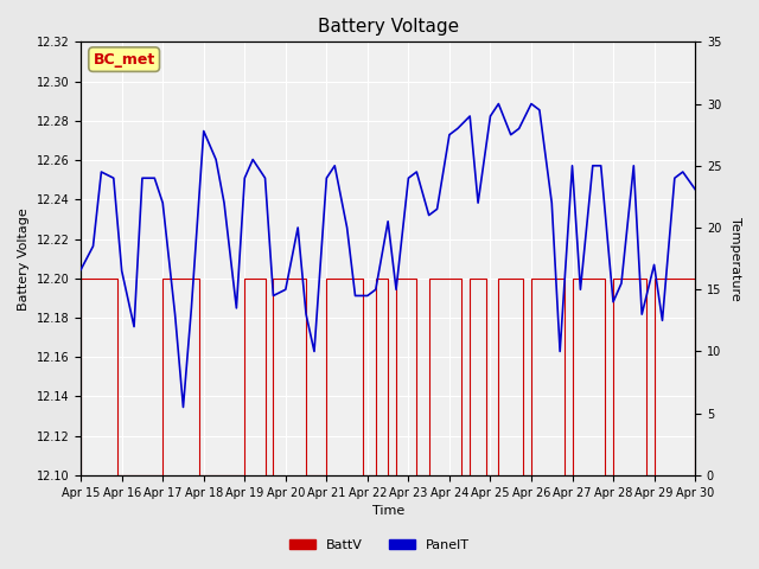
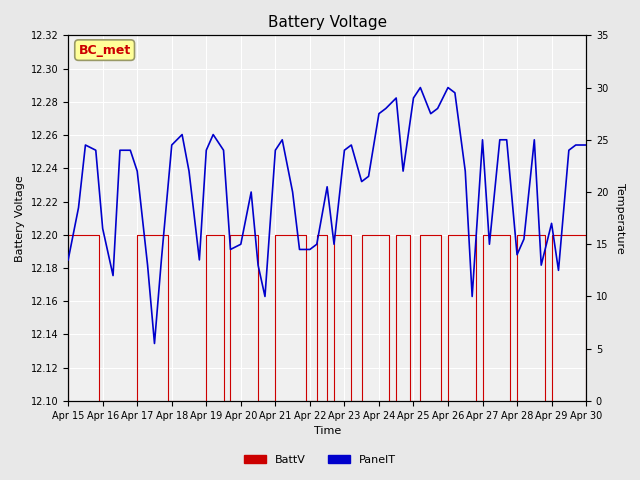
PanelT/Apr 15: 16.6 -> 13.5
PanelT/Apr 18: 27.8 -> 24.5
PanelT/Apr 30: 23.1 -> 24.5
